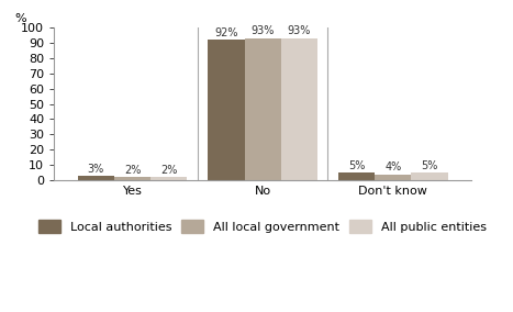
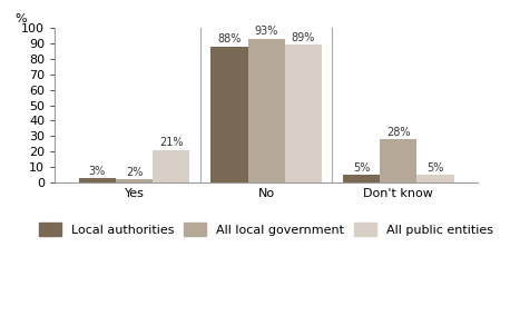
All public entities/Yes: 2% -> 21%
Local authorities/No: 92% -> 88%
All public entities/No: 93% -> 89%
All local government/Don't know: 4% -> 28%
